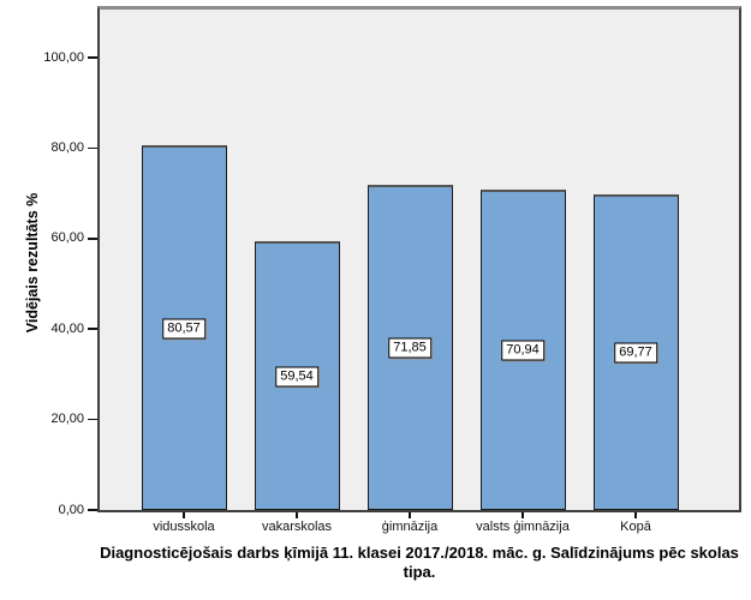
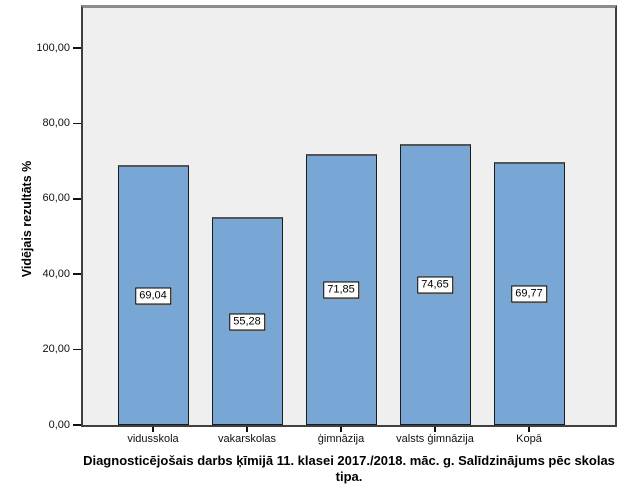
vidusskola: 80,57 -> 69,04
vakarskolas: 59,54 -> 55,28
valsts ģimnāzija: 70,94 -> 74,65
